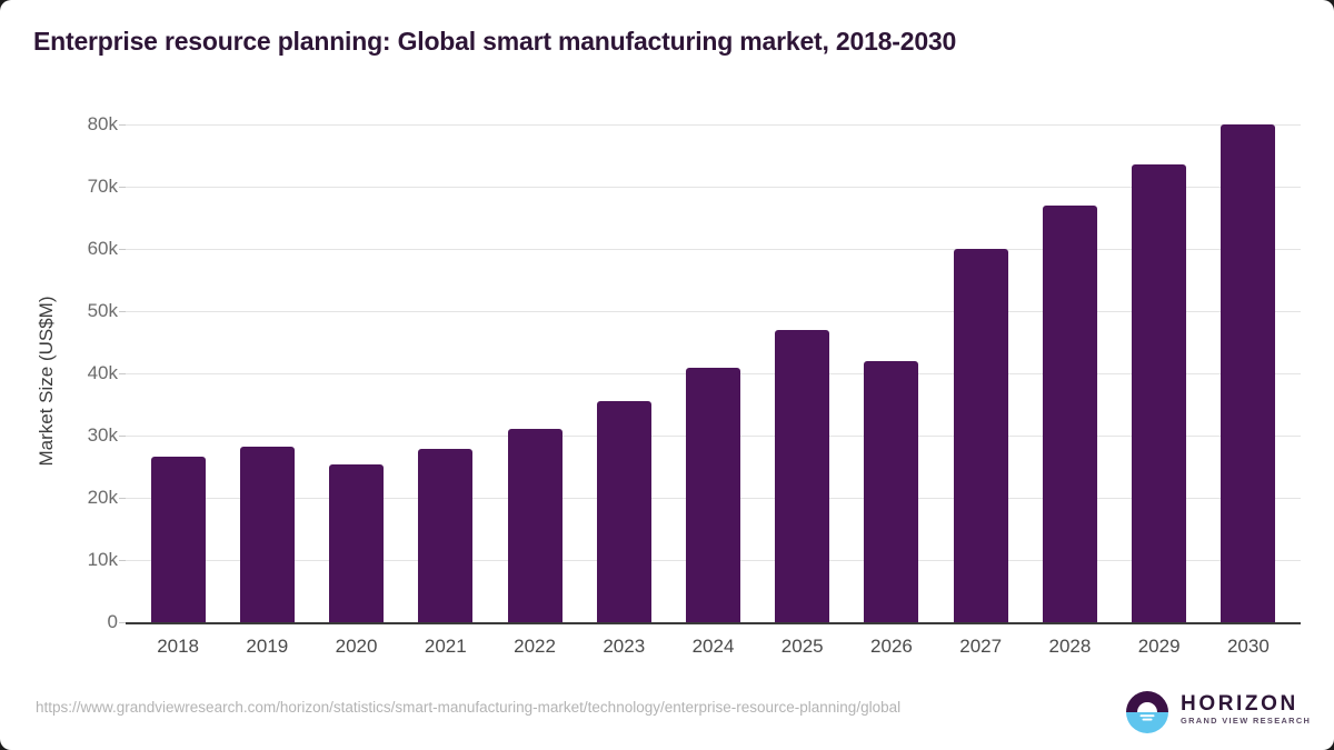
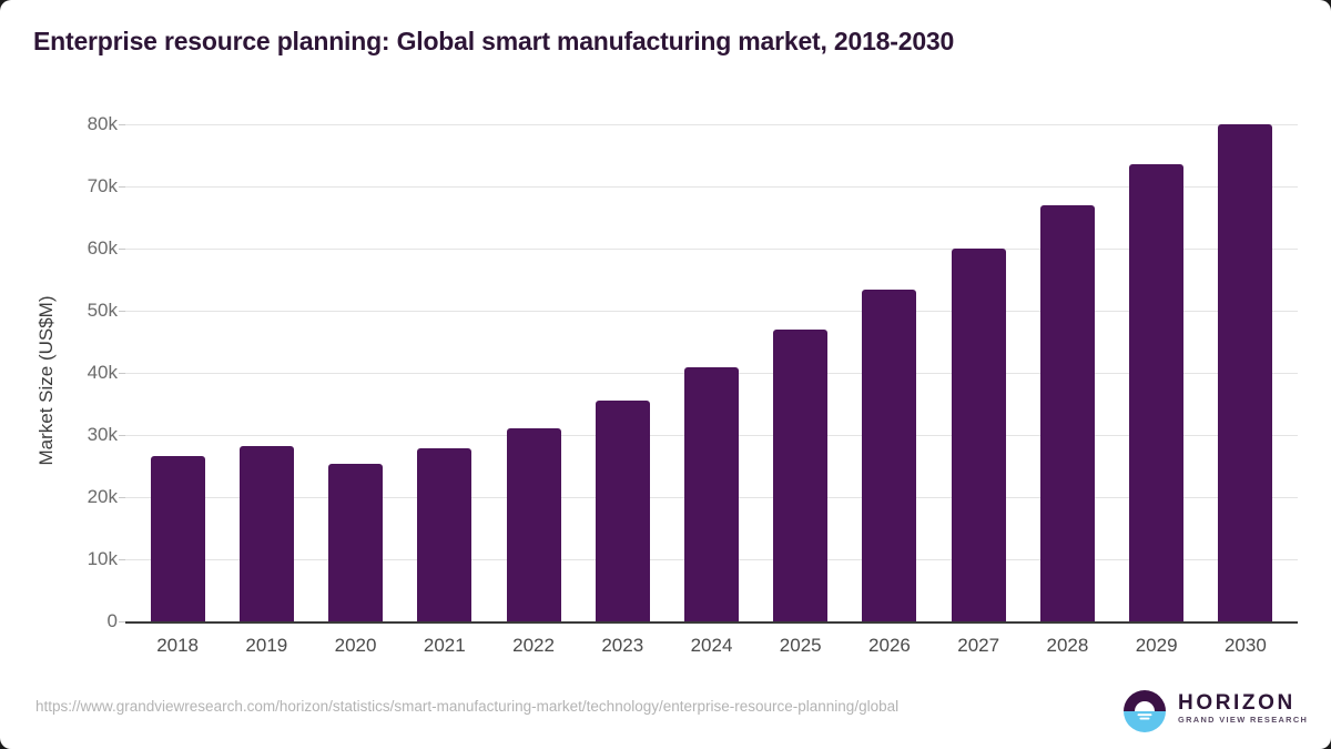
2026: 42k -> 53k
